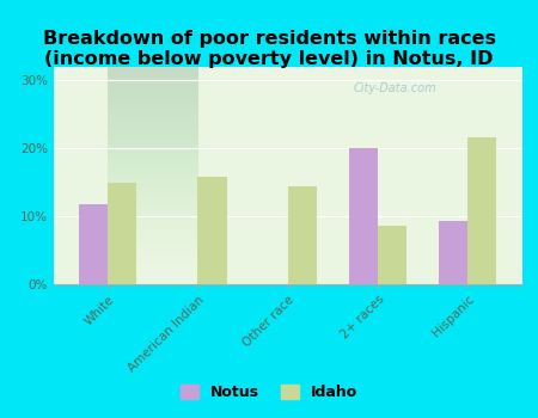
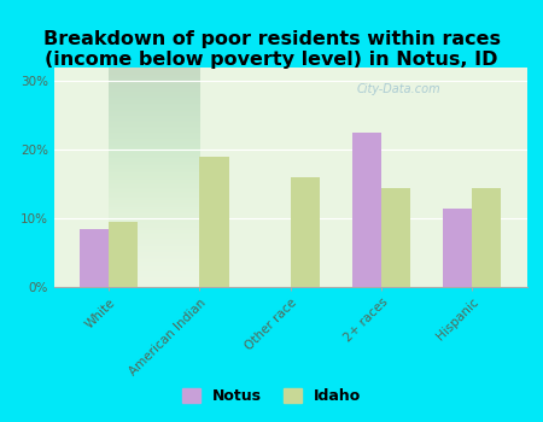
Notus/White: 11.8% -> 8.5%
Idaho/White: 15.0% -> 9.5%
Idaho/American Indian: 15.8% -> 19.0%
Idaho/Other race: 14.4% -> 16.0%
Notus/2+ races: 20.0% -> 22.5%
Idaho/2+ races: 8.6% -> 14.5%
Notus/Hispanic: 9.4% -> 11.5%
Idaho/Hispanic: 21.6% -> 14.5%
